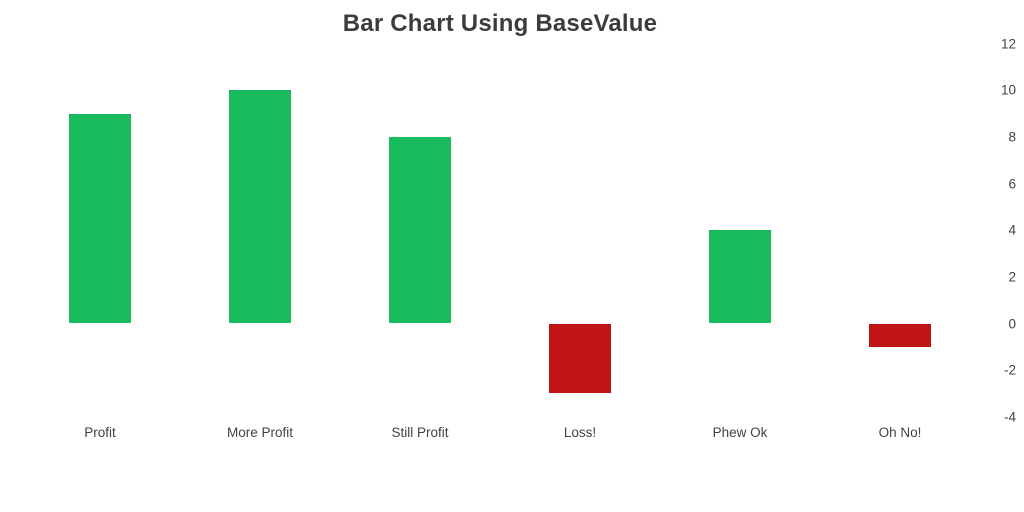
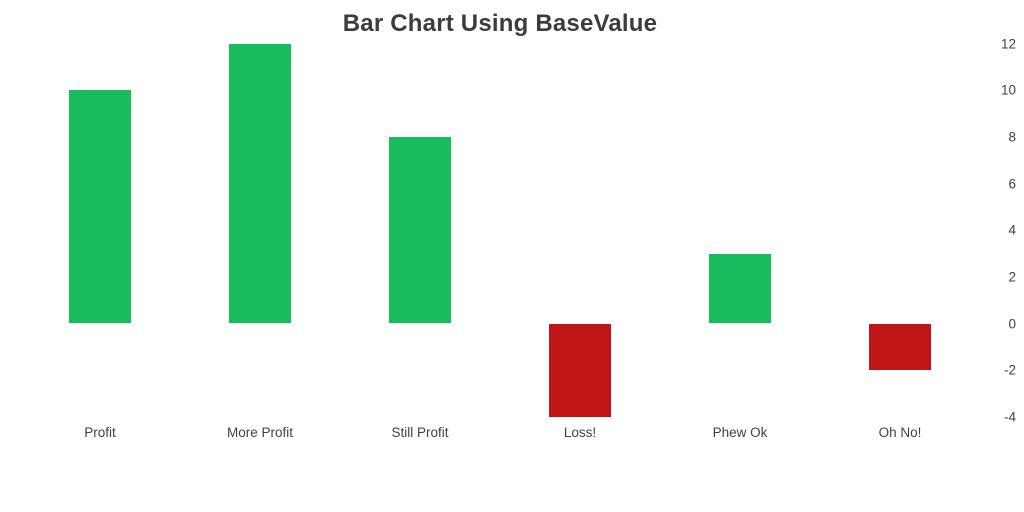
Profit: 9 -> 10
More Profit: 10 -> 12
Loss!: -3 -> -4
Phew Ok: 4 -> 3
Oh No!: -1 -> -2
